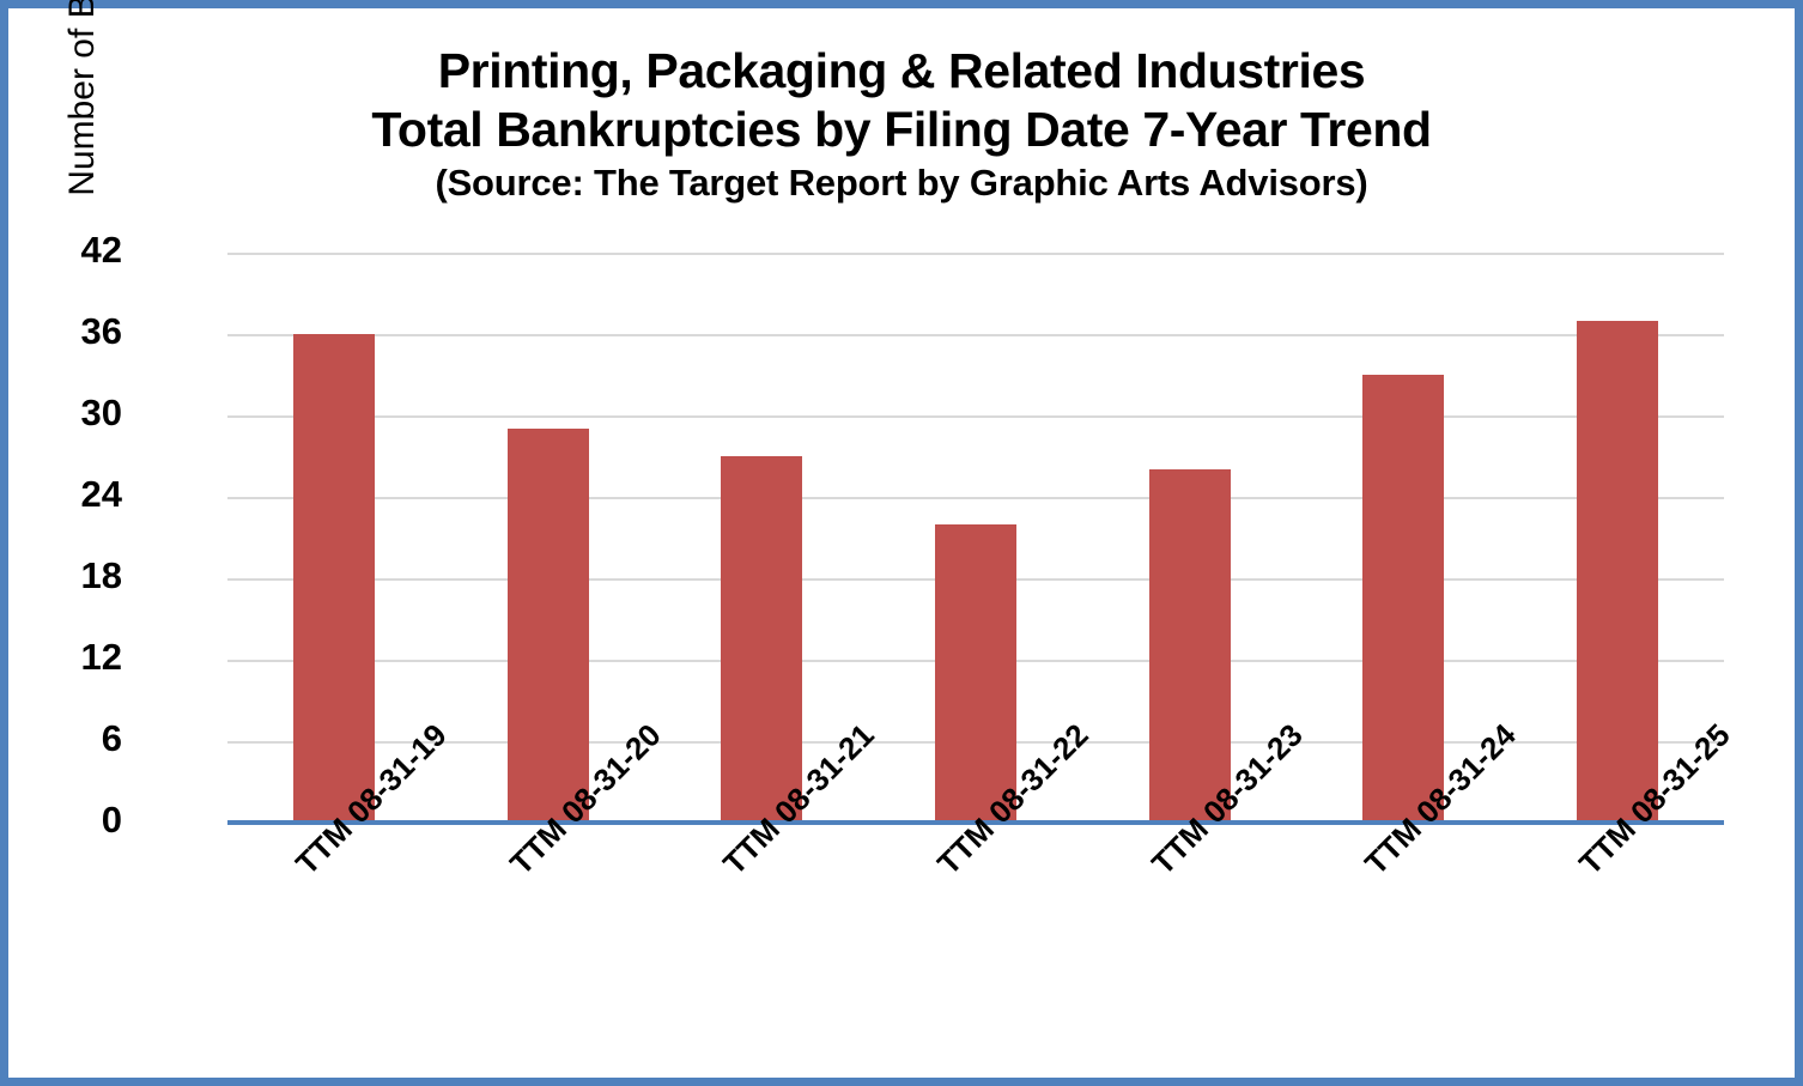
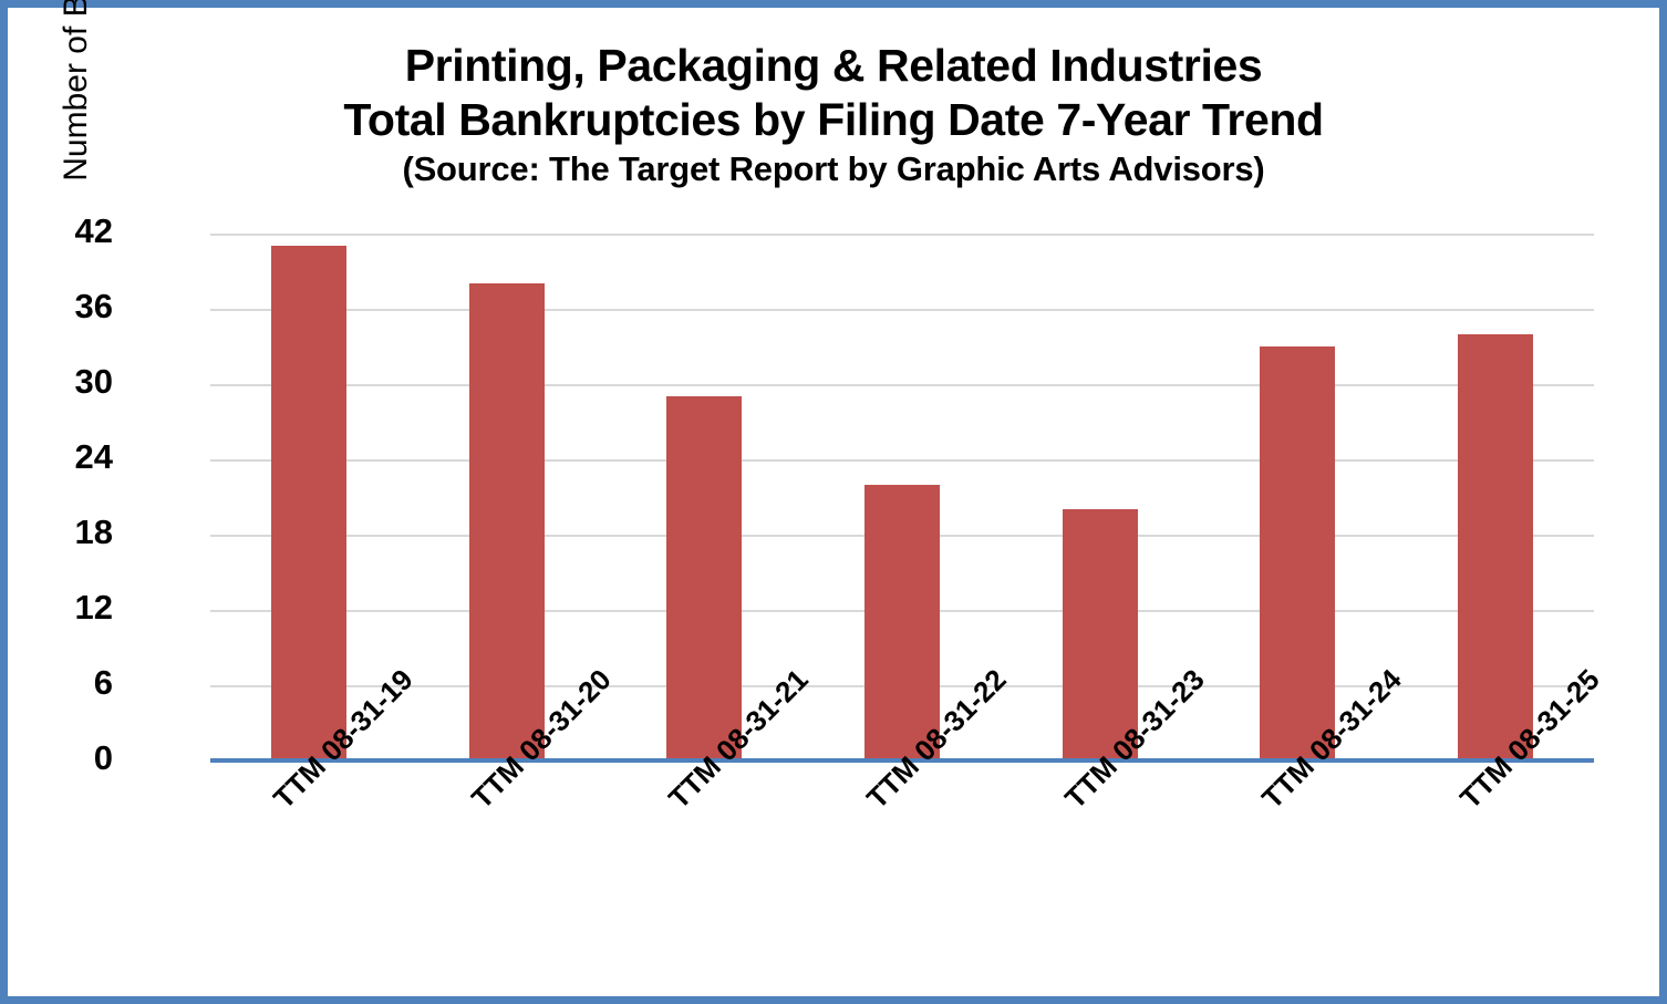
TTM 08-31-19: 36 -> 41
TTM 08-31-20: 29 -> 38
TTM 08-31-21: 27 -> 29
TTM 08-31-23: 26 -> 20
TTM 08-31-25: 37 -> 34
